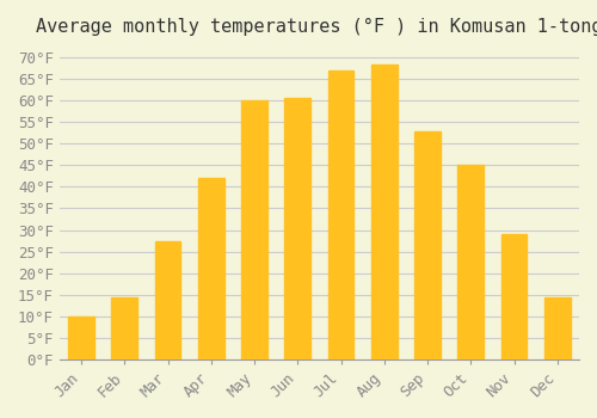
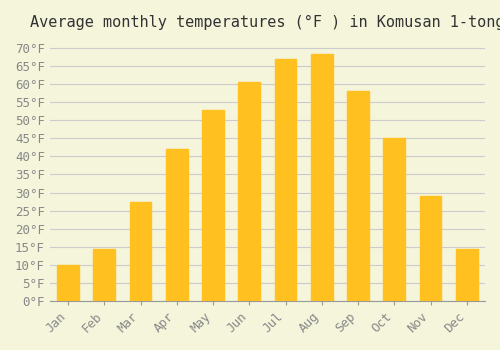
May: 60.0°F -> 53.0°F
Sep: 53.0°F -> 58.0°F
